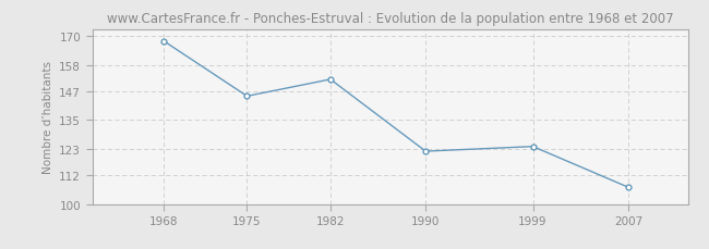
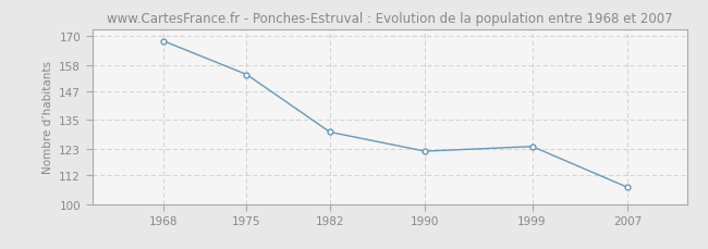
1975: 145 -> 154
1982: 152 -> 130
